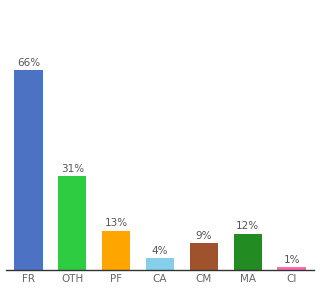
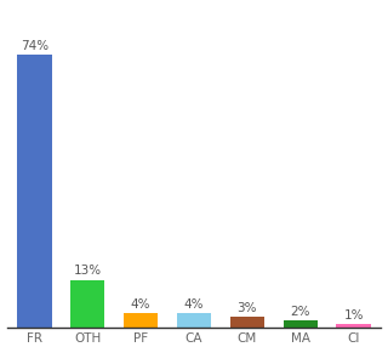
FR: 66% -> 74%
OTH: 31% -> 13%
PF: 13% -> 4%
CM: 9% -> 3%
MA: 12% -> 2%
